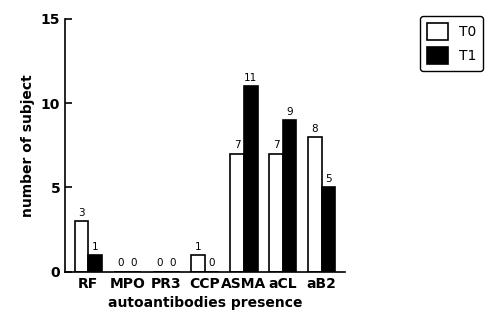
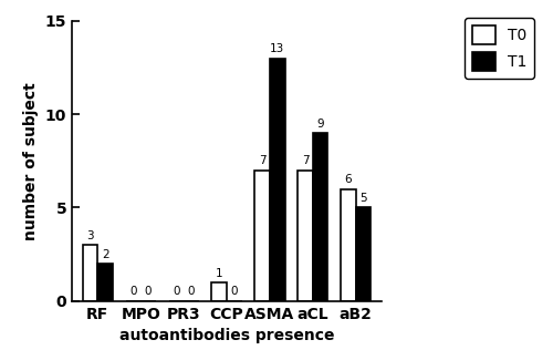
T1/RF: 1 -> 2
T1/ASMA: 11 -> 13
T0/aB2: 8 -> 6
